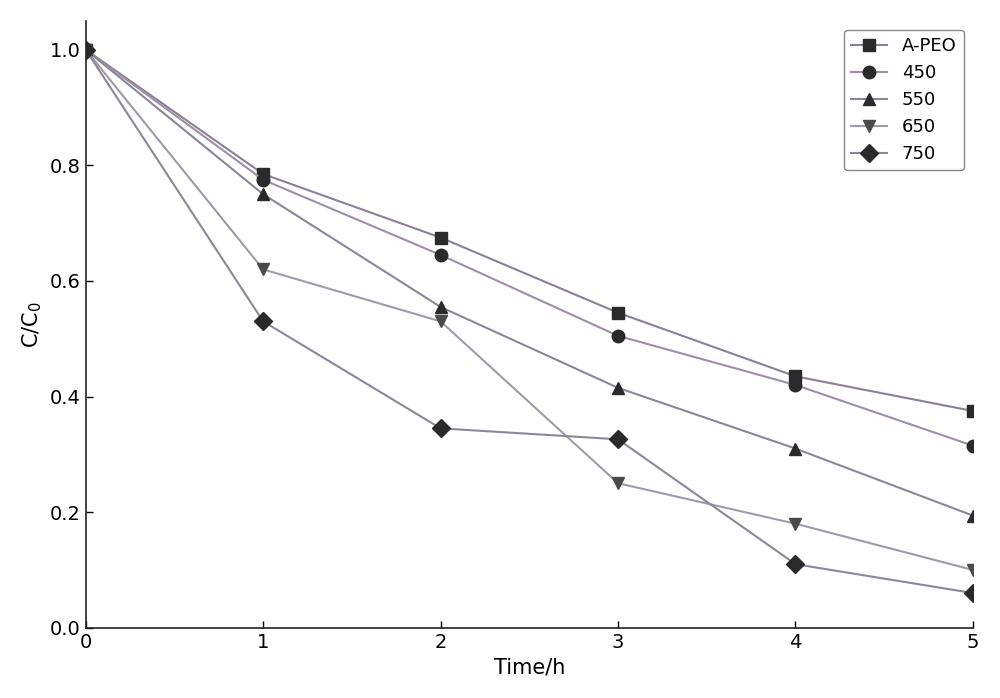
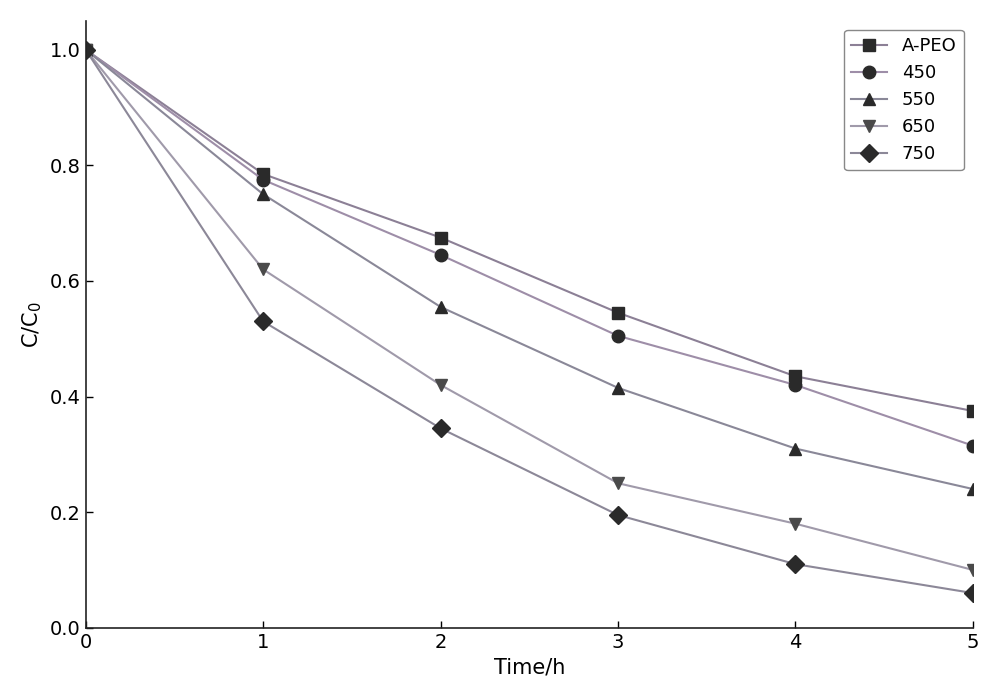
650/2: 0.53 -> 0.42
750/3: 0.326 -> 0.195
550/5: 0.194 -> 0.240
